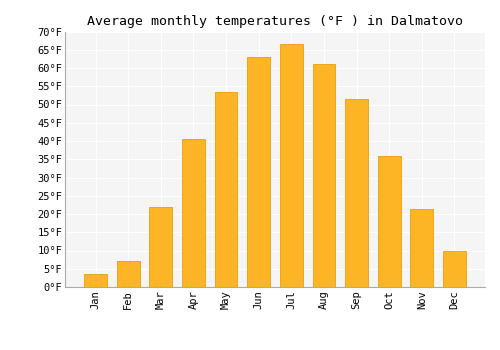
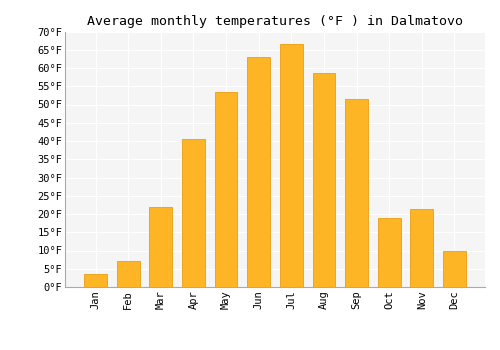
Aug: 61.0°F -> 58.5°F
Oct: 36.0°F -> 19.0°F
